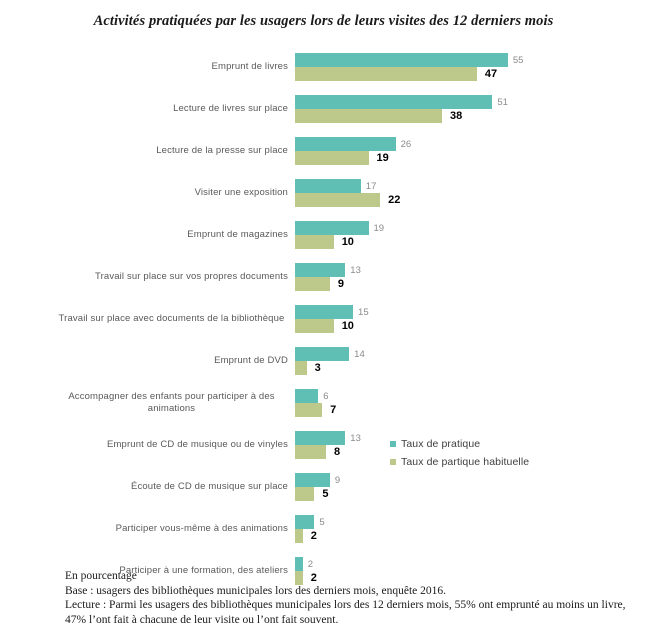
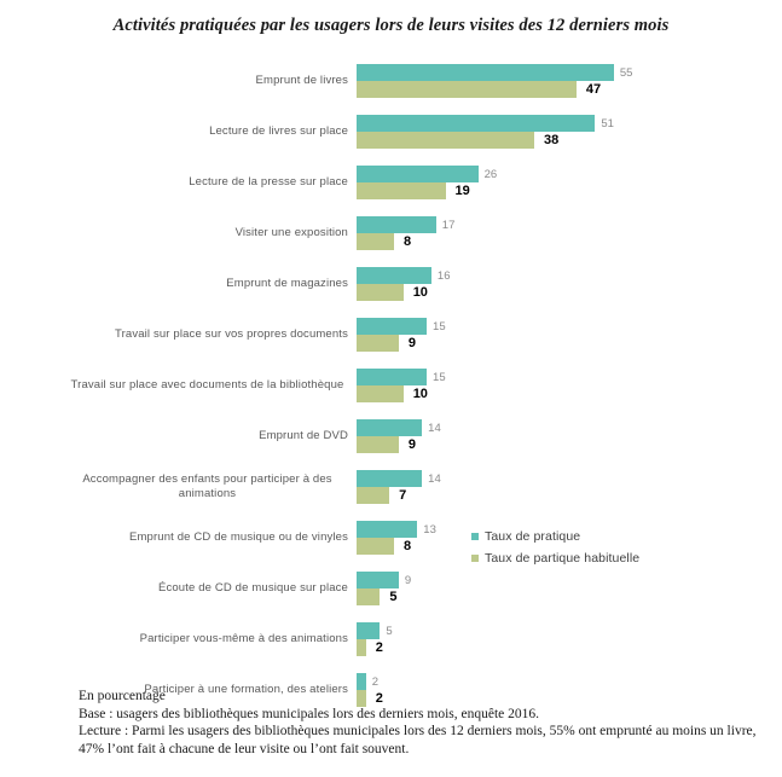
Taux de partique habituelle/Visiter une exposition: 22 -> 8
Taux de pratique/Emprunt de magazines: 19 -> 16
Taux de pratique/Travail sur place sur vos propres documents: 13 -> 15
Taux de partique habituelle/Emprunt de DVD: 3 -> 9
Taux de pratique/Accompagner des enfants pour participer à des animations: 6 -> 14
